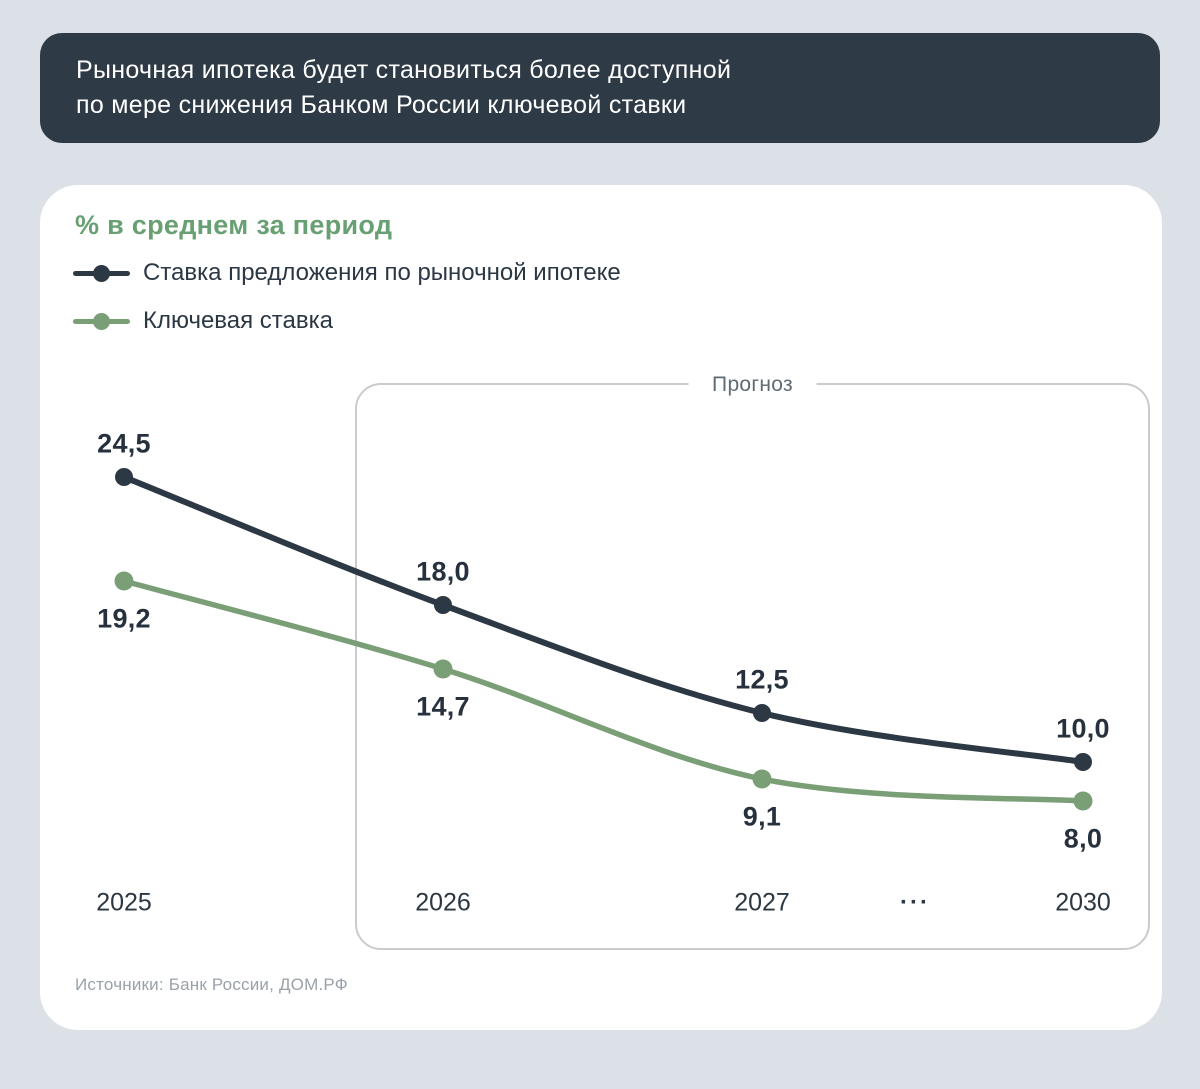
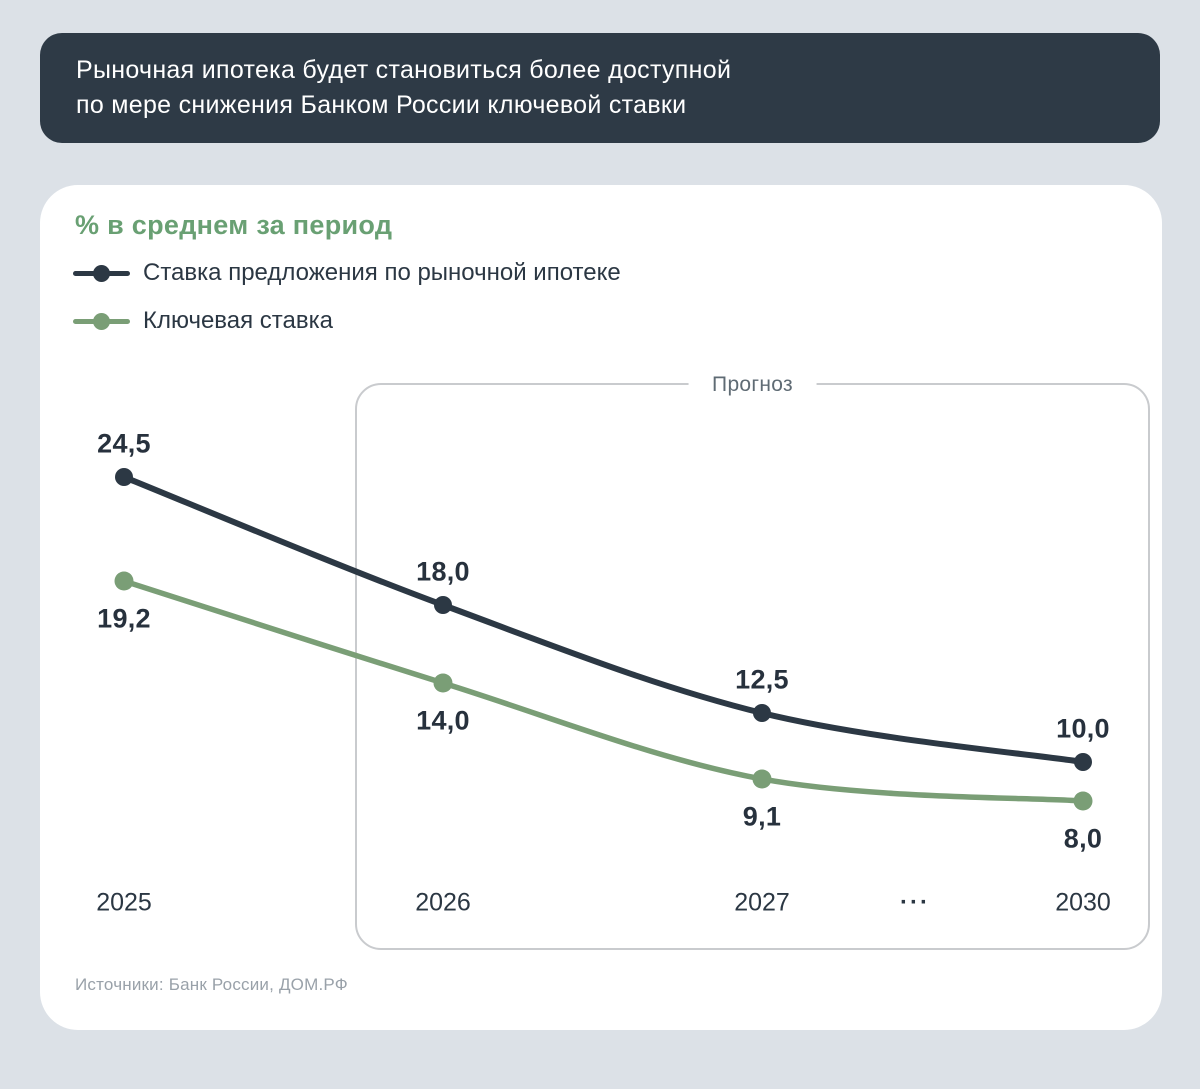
Ключевая ставка/2026: 14,7 -> 14,0
